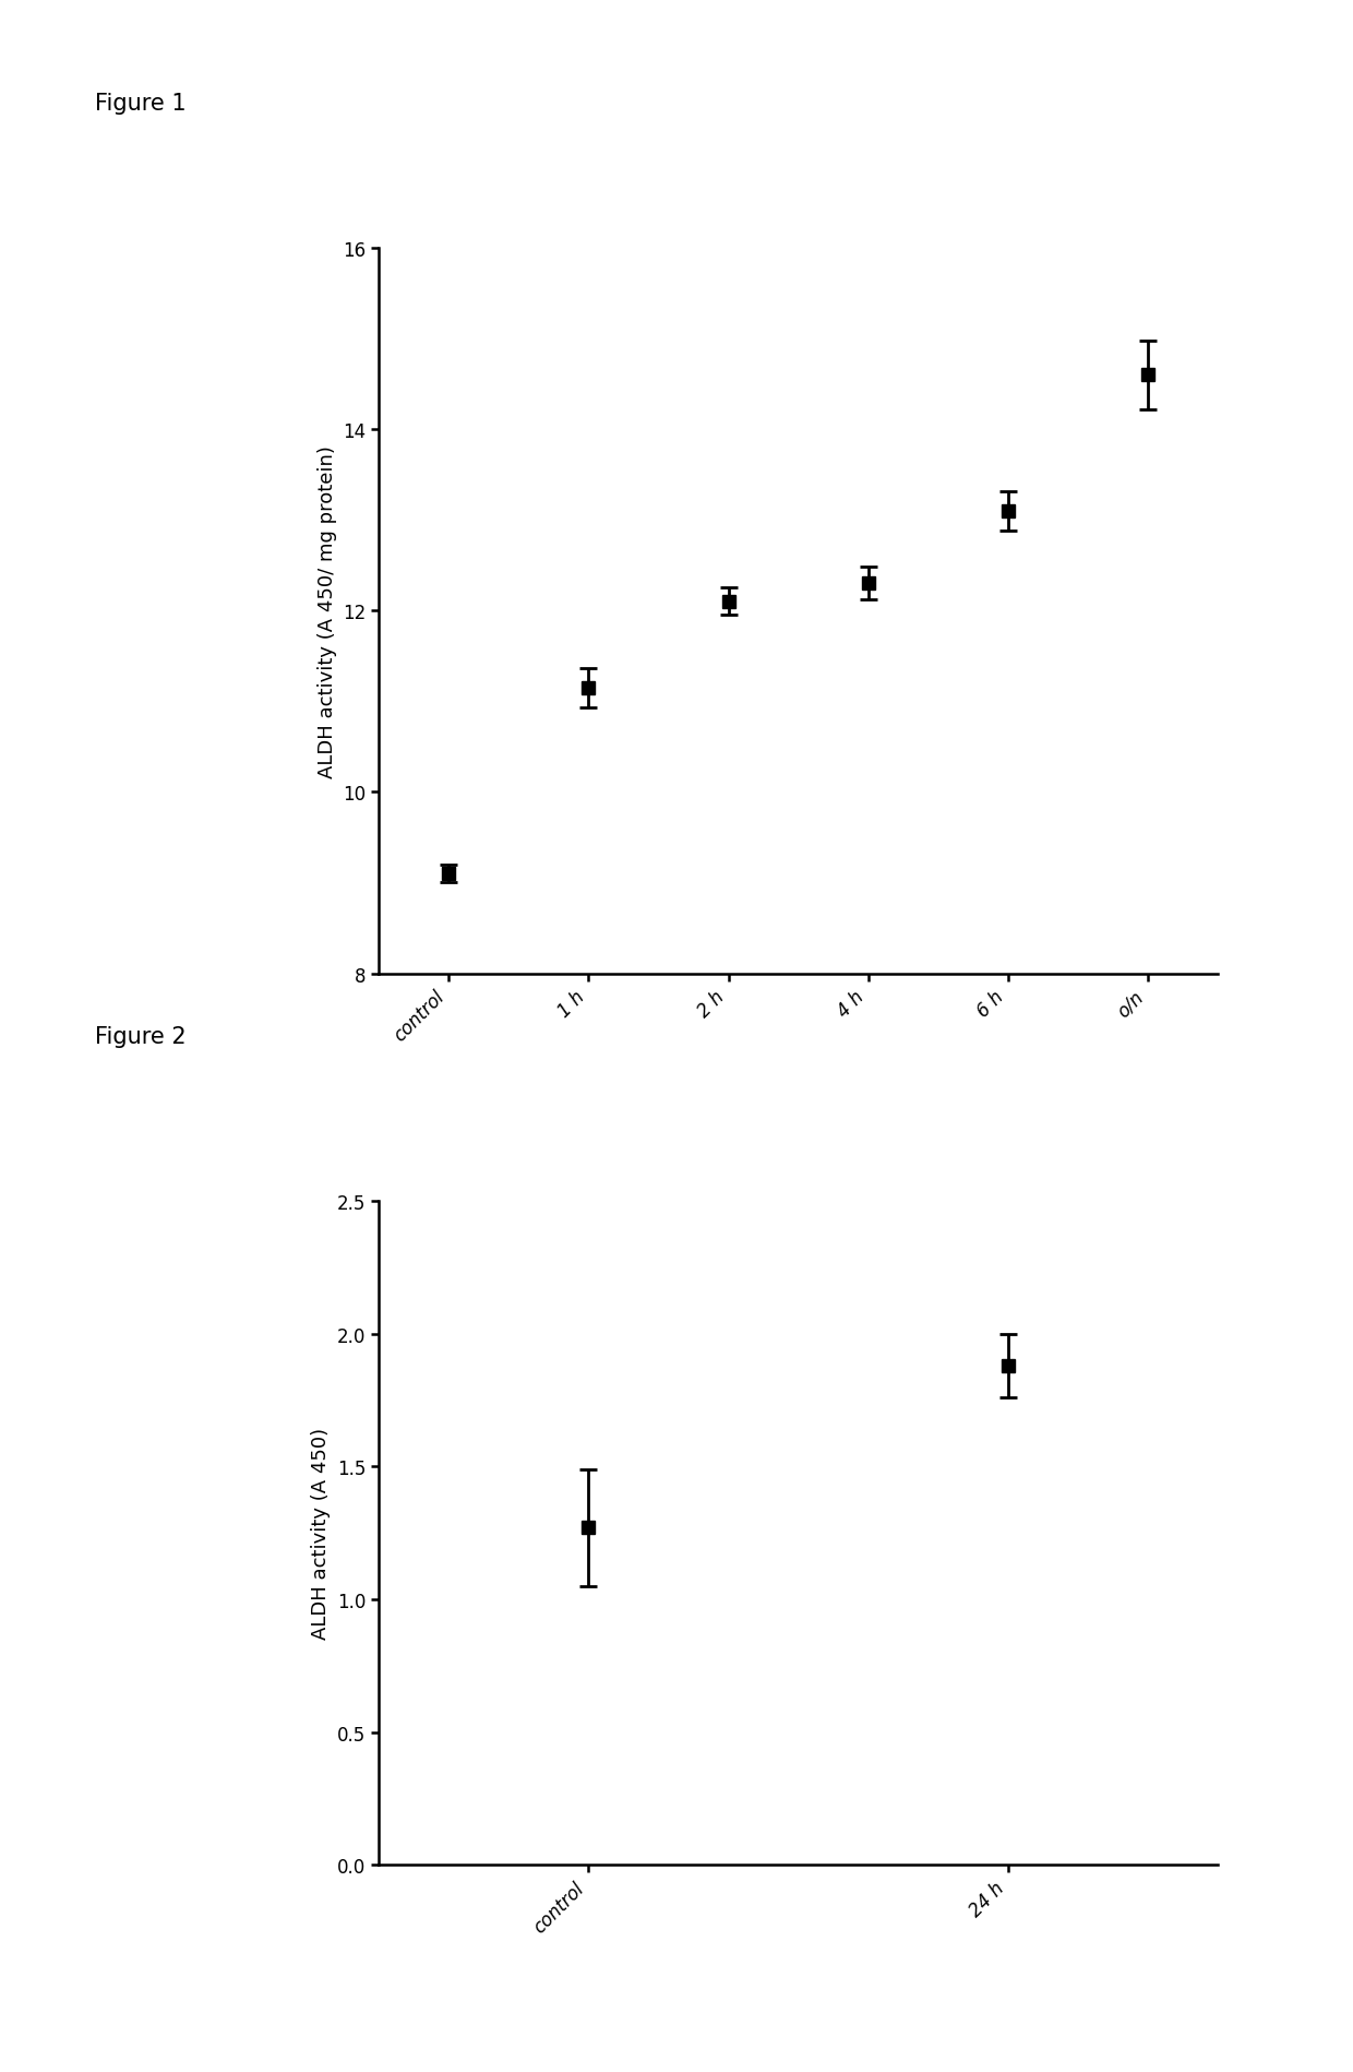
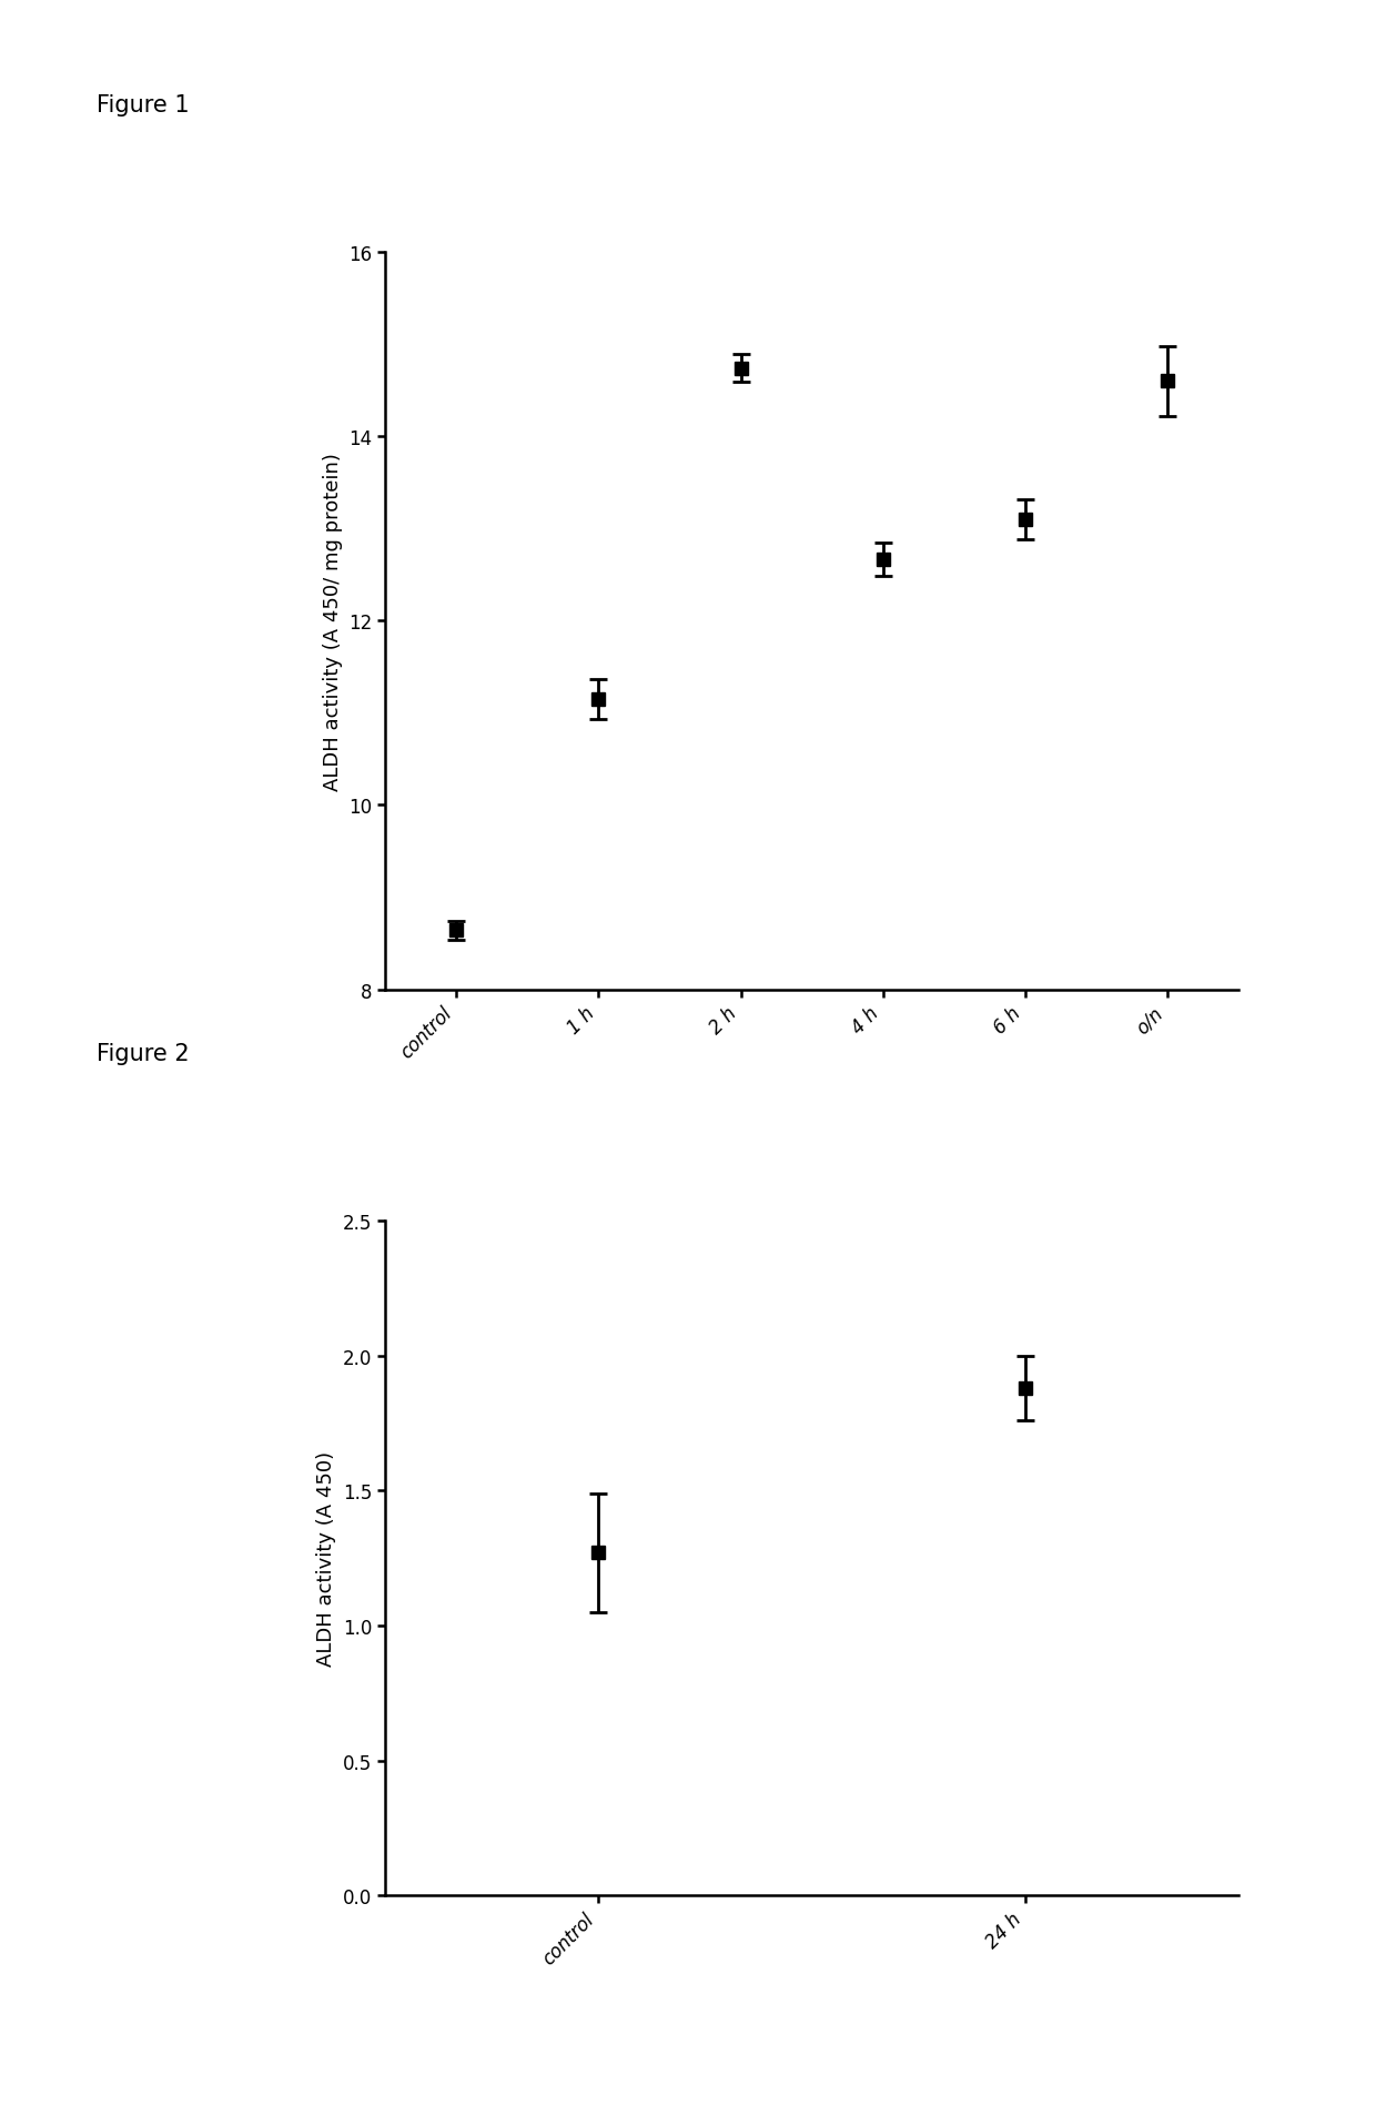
control: 9.10 -> 8.64
2 h: 12.10 -> 14.74
4 h: 12.30 -> 12.66
